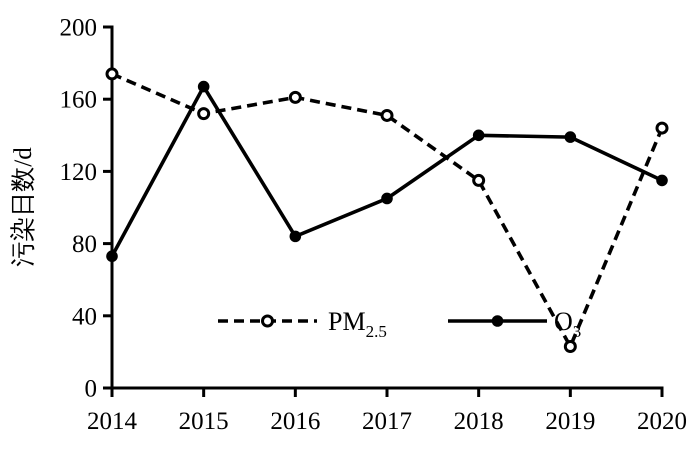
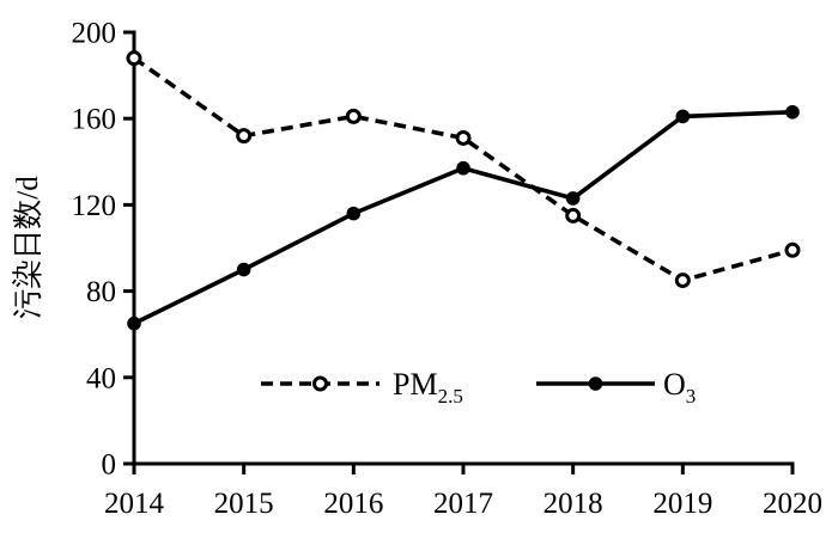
PM2.5/2014: 174 -> 188
O3/2014: 73 -> 65
O3/2015: 167 -> 90
O3/2016: 84 -> 116
O3/2017: 105 -> 137
O3/2018: 140 -> 123
PM2.5/2019: 23 -> 85
O3/2019: 139 -> 161
PM2.5/2020: 144 -> 99
O3/2020: 115 -> 163
